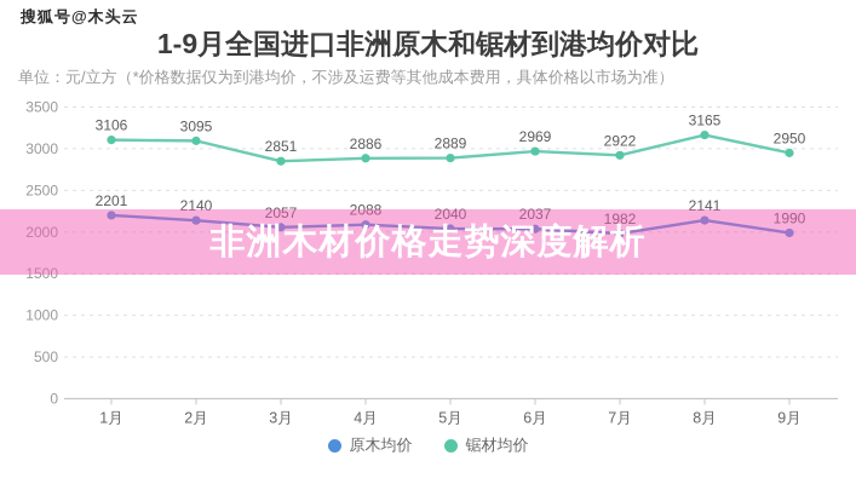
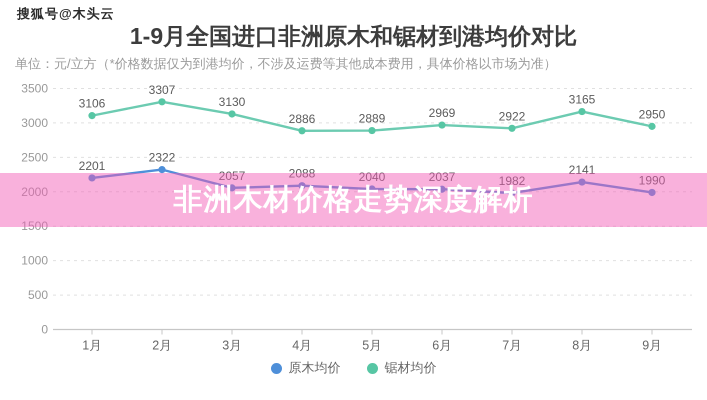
原木均价/2月: 2140 -> 2322
锯材均价/2月: 3095 -> 3307
锯材均价/3月: 2851 -> 3130
